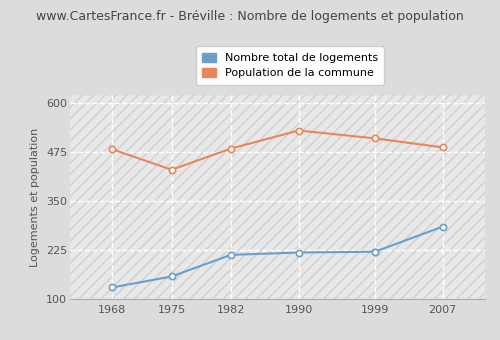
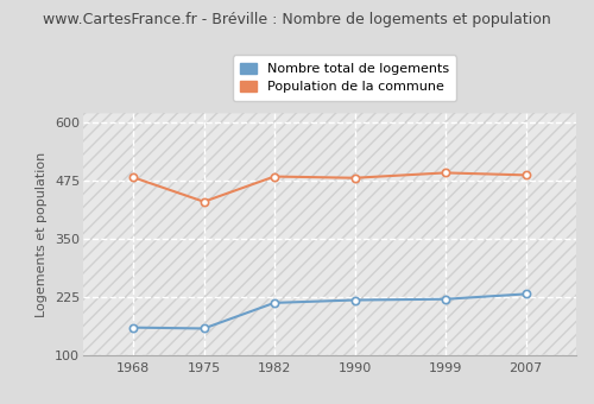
Nombre total de logements/1968: 130 -> 160
Population de la commune/1990: 530 -> 481
Population de la commune/1999: 510 -> 492
Nombre total de logements/2007: 285 -> 232
